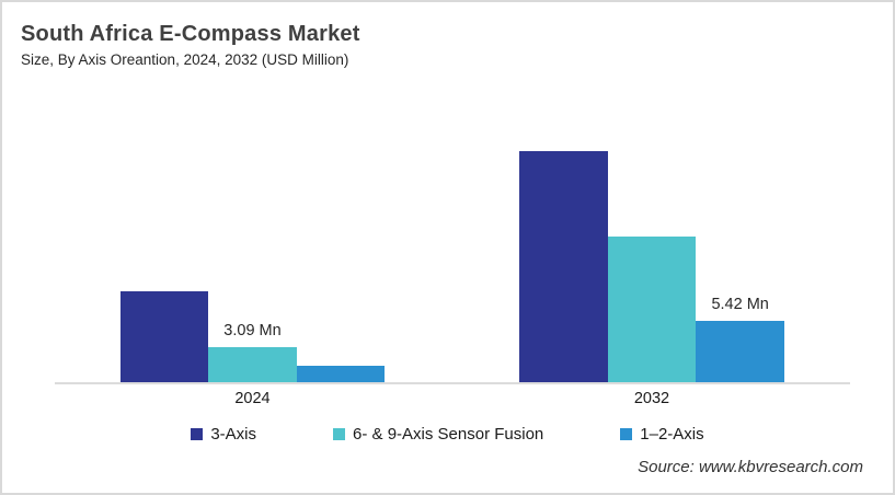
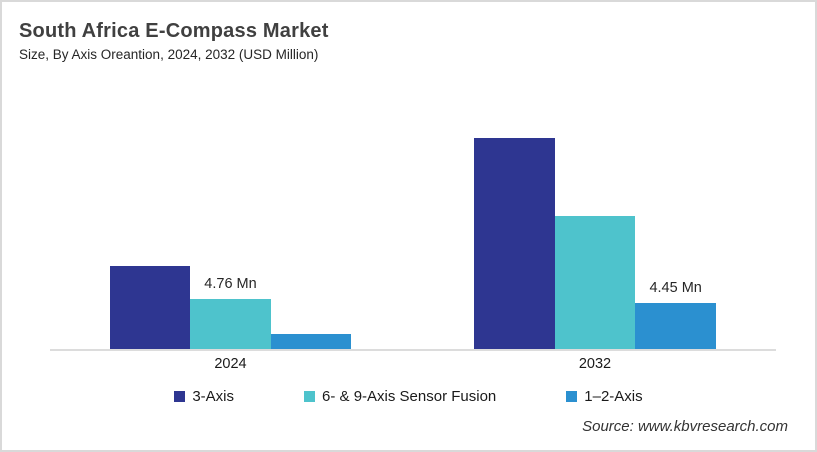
6- & 9-Axis Sensor Fusion/2024: 3.09 -> 4.76
1–2-Axis/2032: 5.42 -> 4.45
